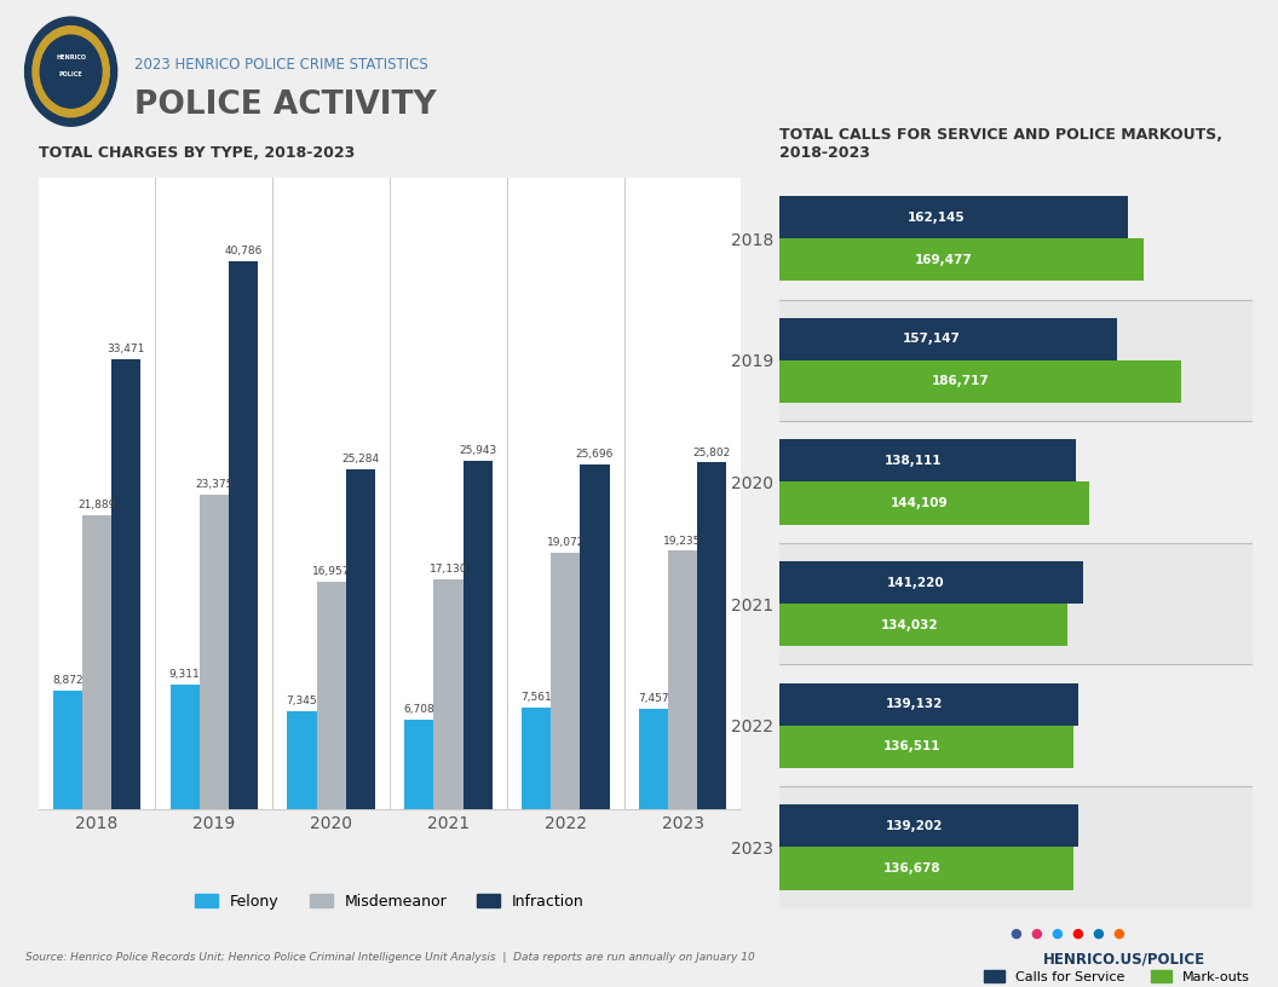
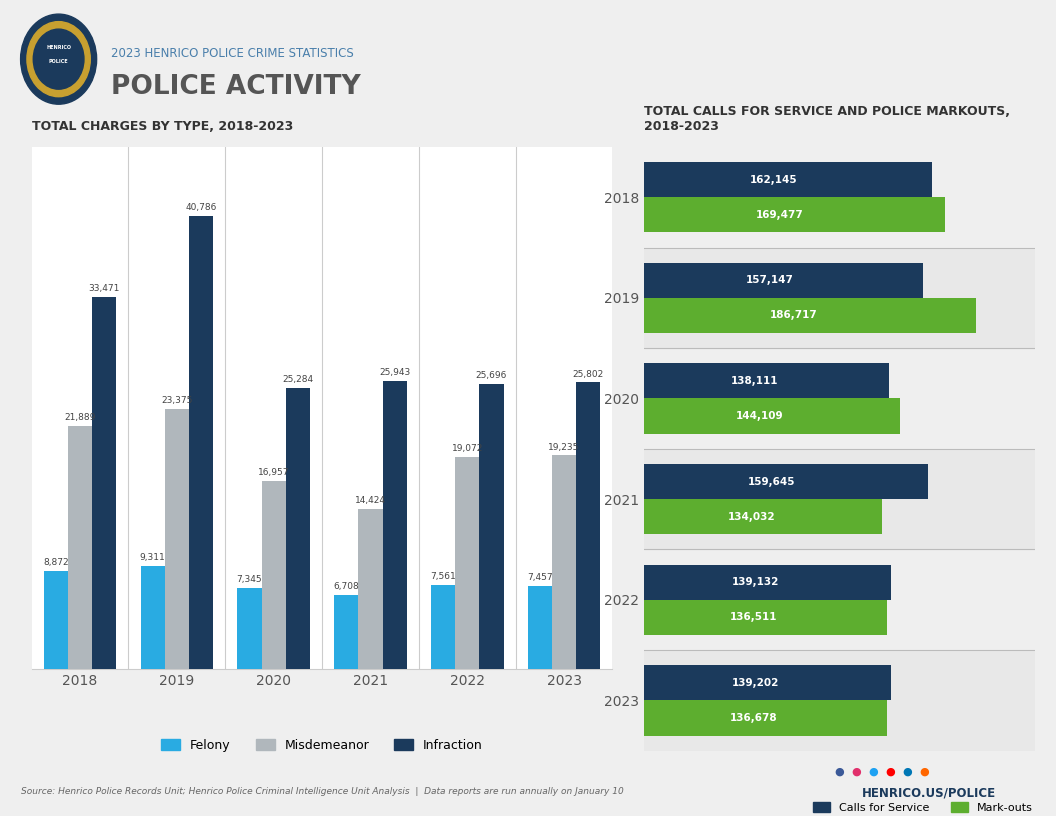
TOTAL CHARGES BY TYPE, 2018-2023/Misdemeanor/2021: 17,130 -> 14,424
TOTAL CALLS FOR SERVICE AND POLICE MARKOUTS, 2018-2023/Calls for Service/2021: 141,220 -> 159,645
